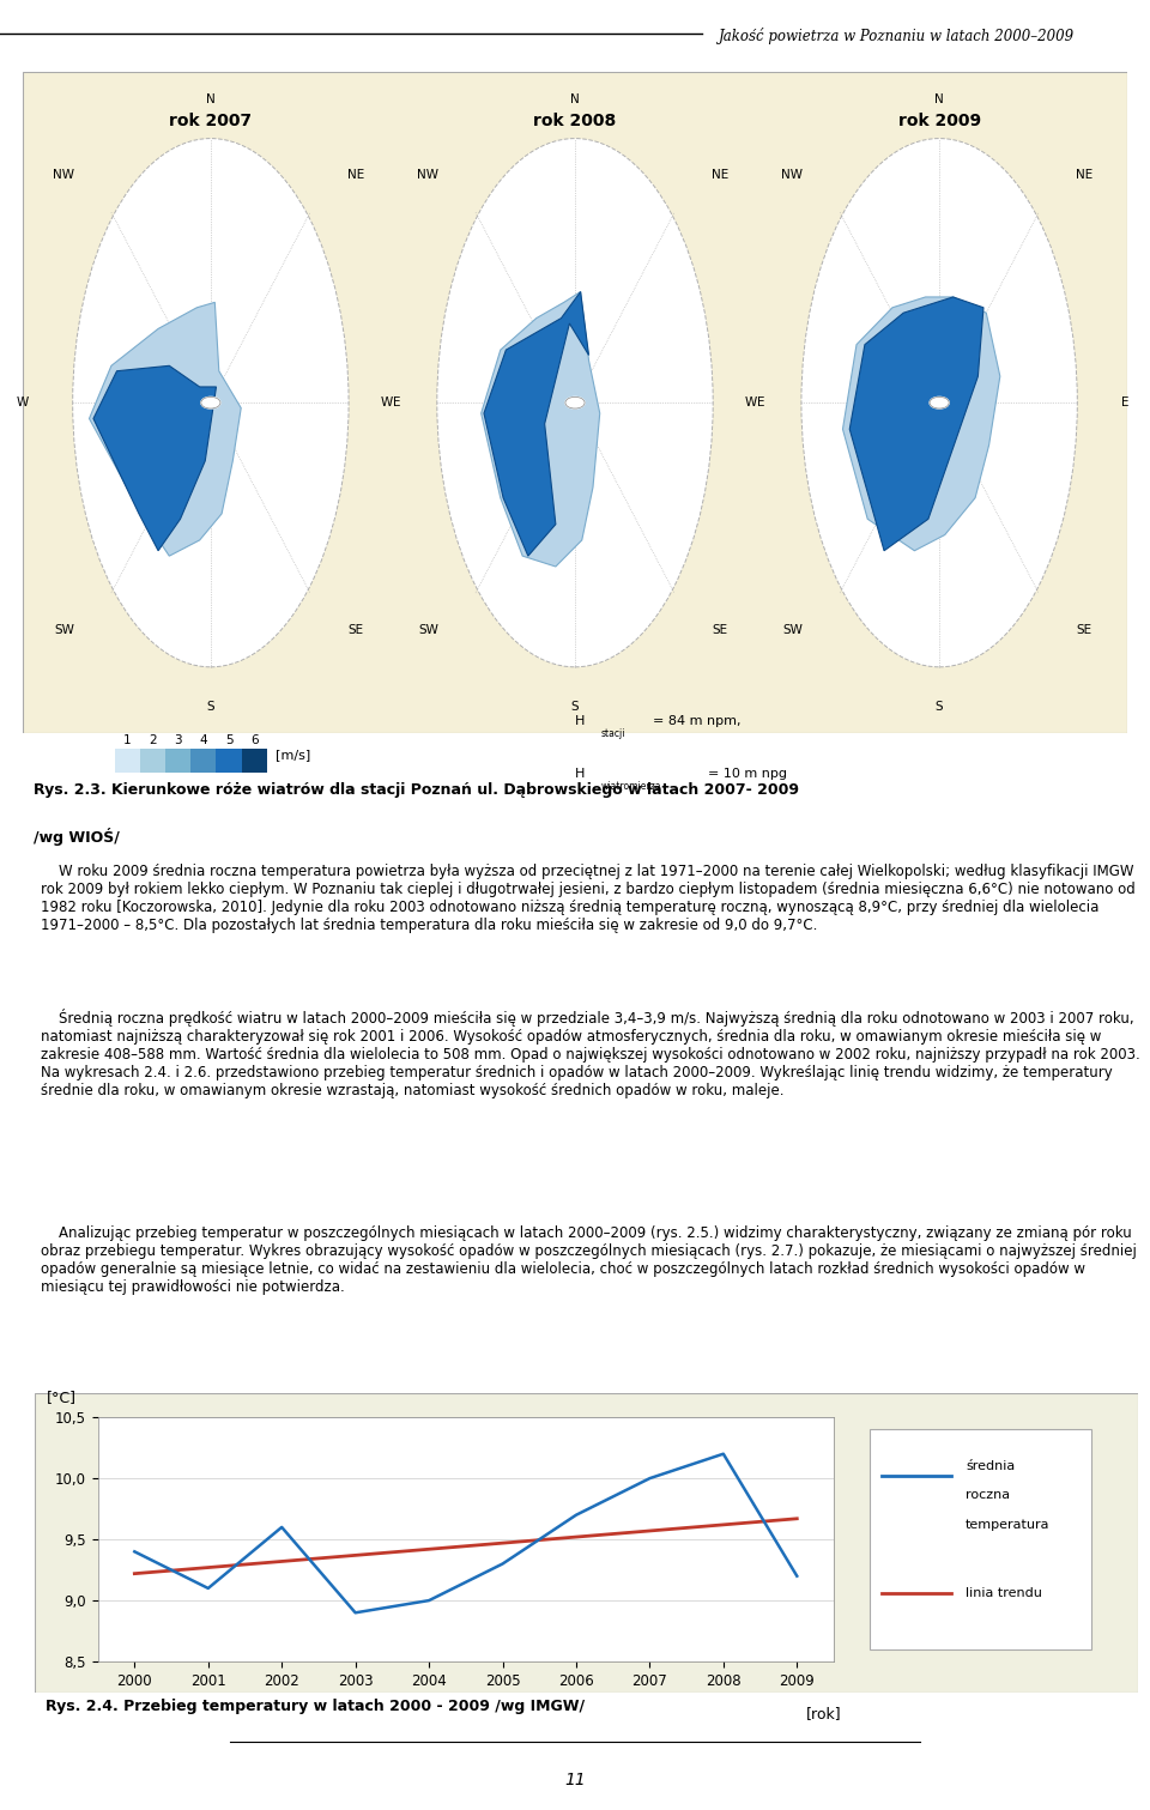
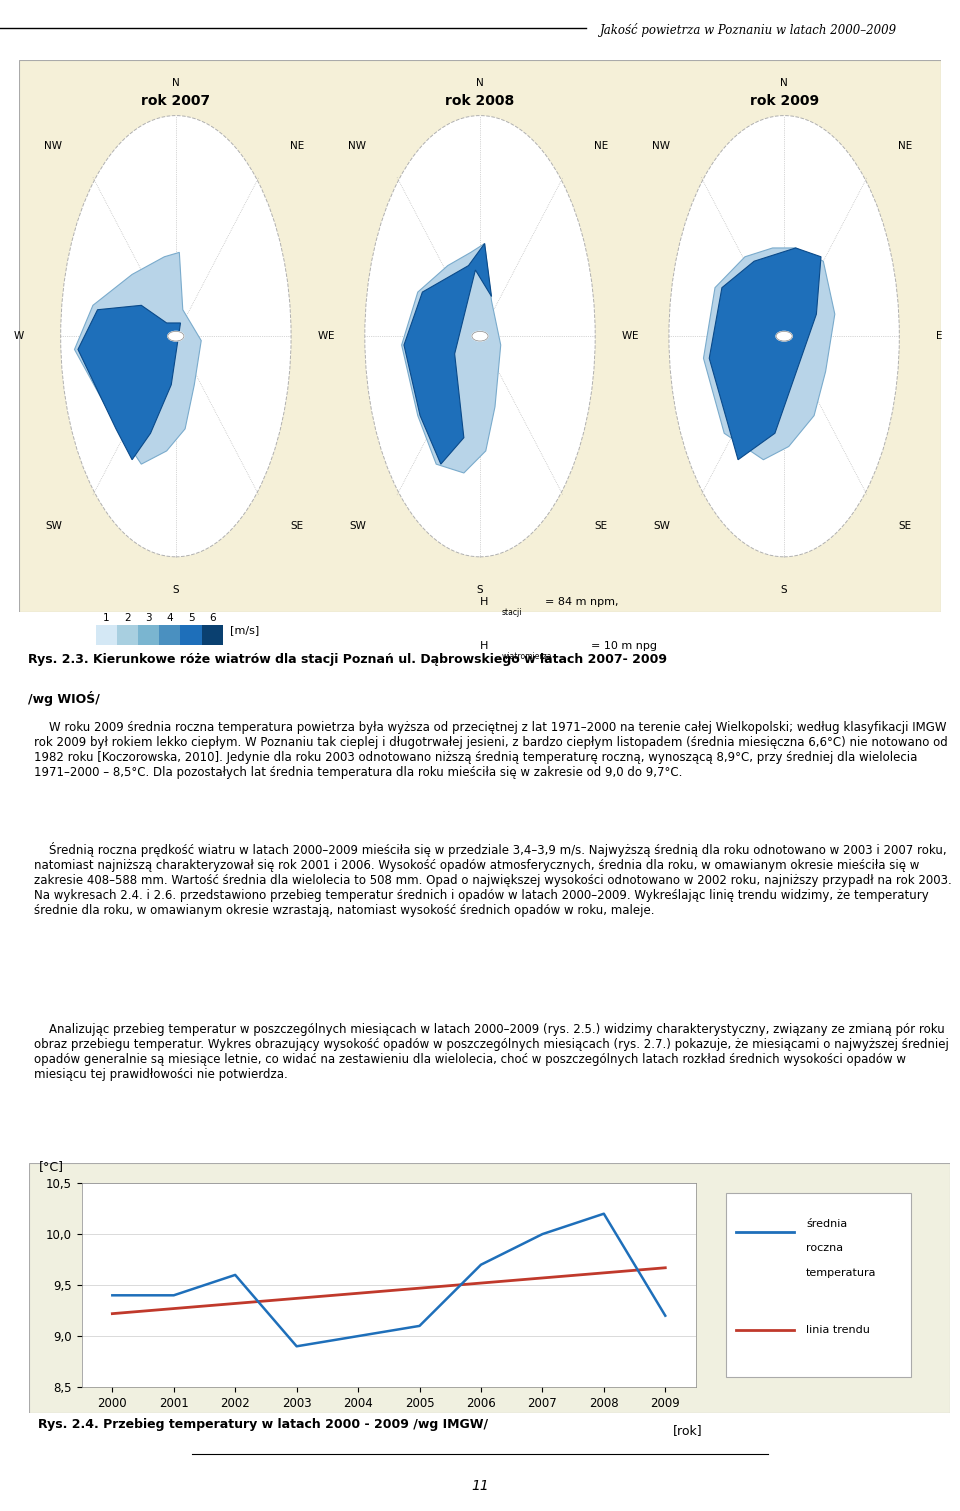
2001: 9,1 -> 9,4
2005: 9,3 -> 9,1
